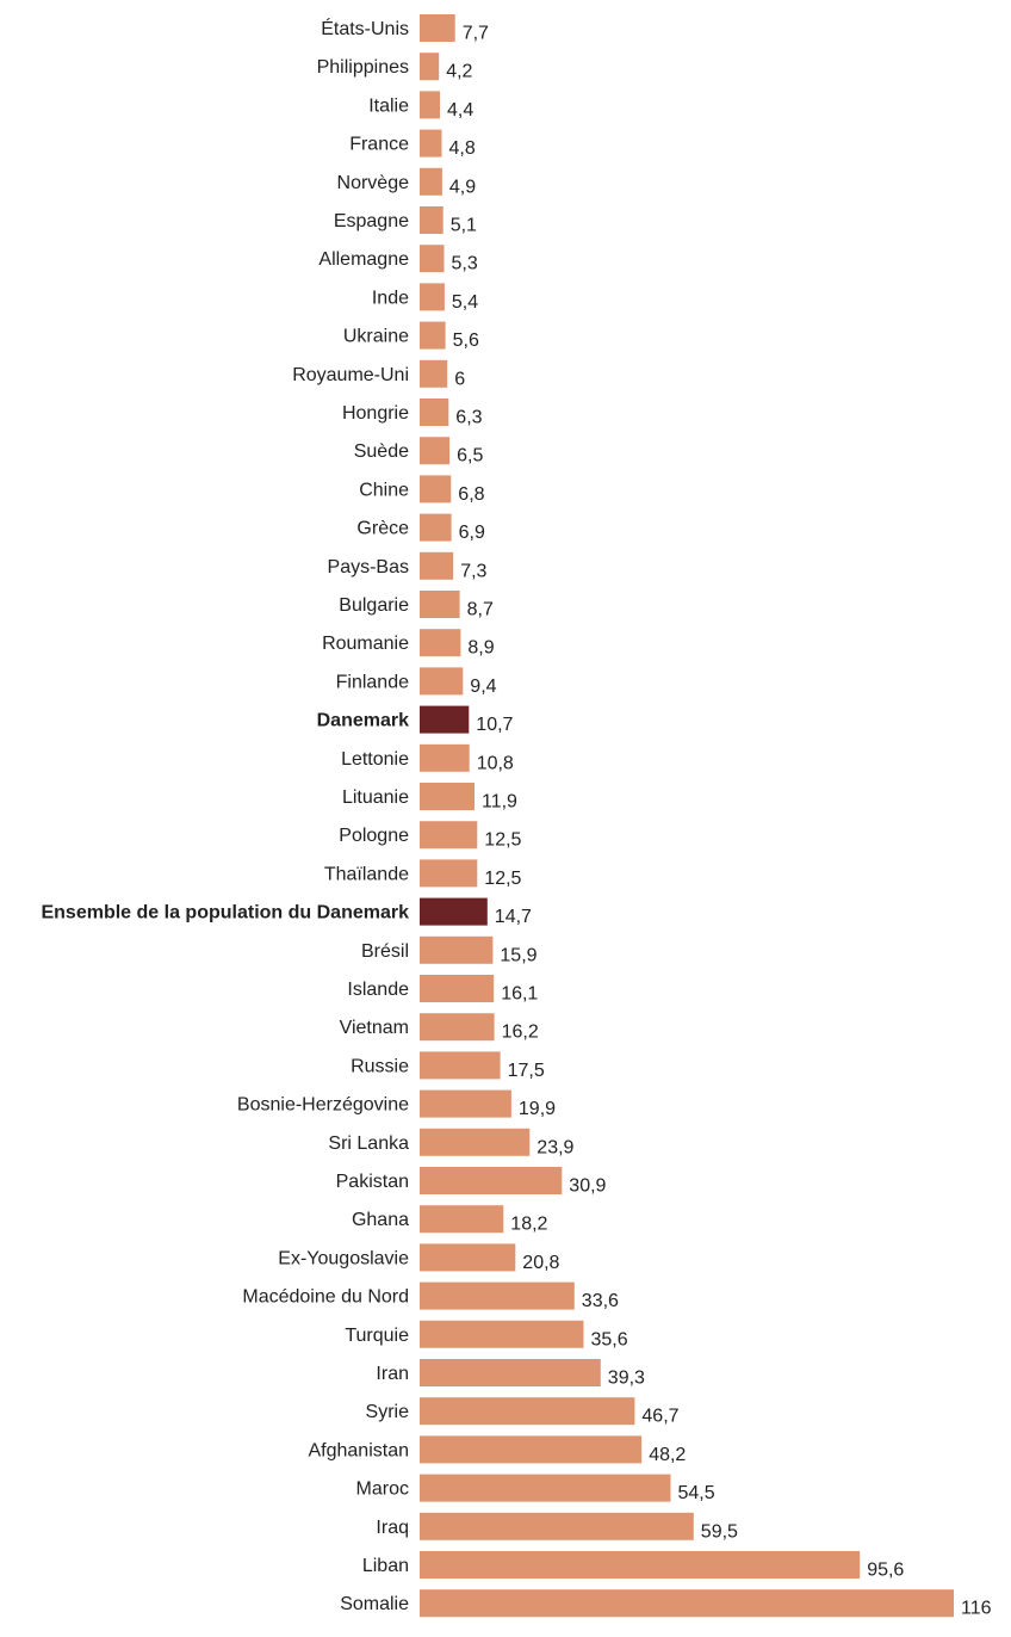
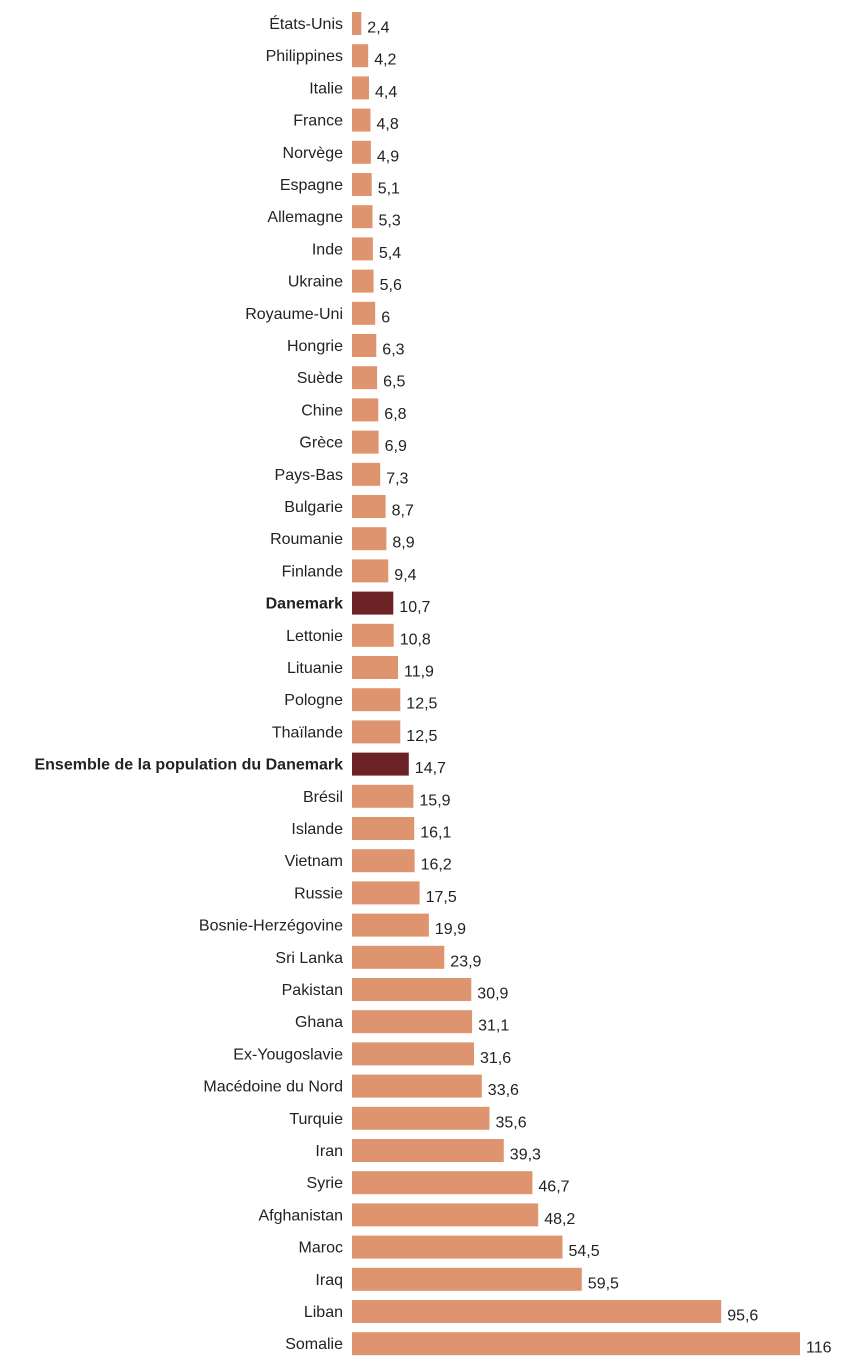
États-Unis: 7,7 -> 2,4
Ghana: 18,2 -> 31,1
Ex-Yougoslavie: 20,8 -> 31,6
